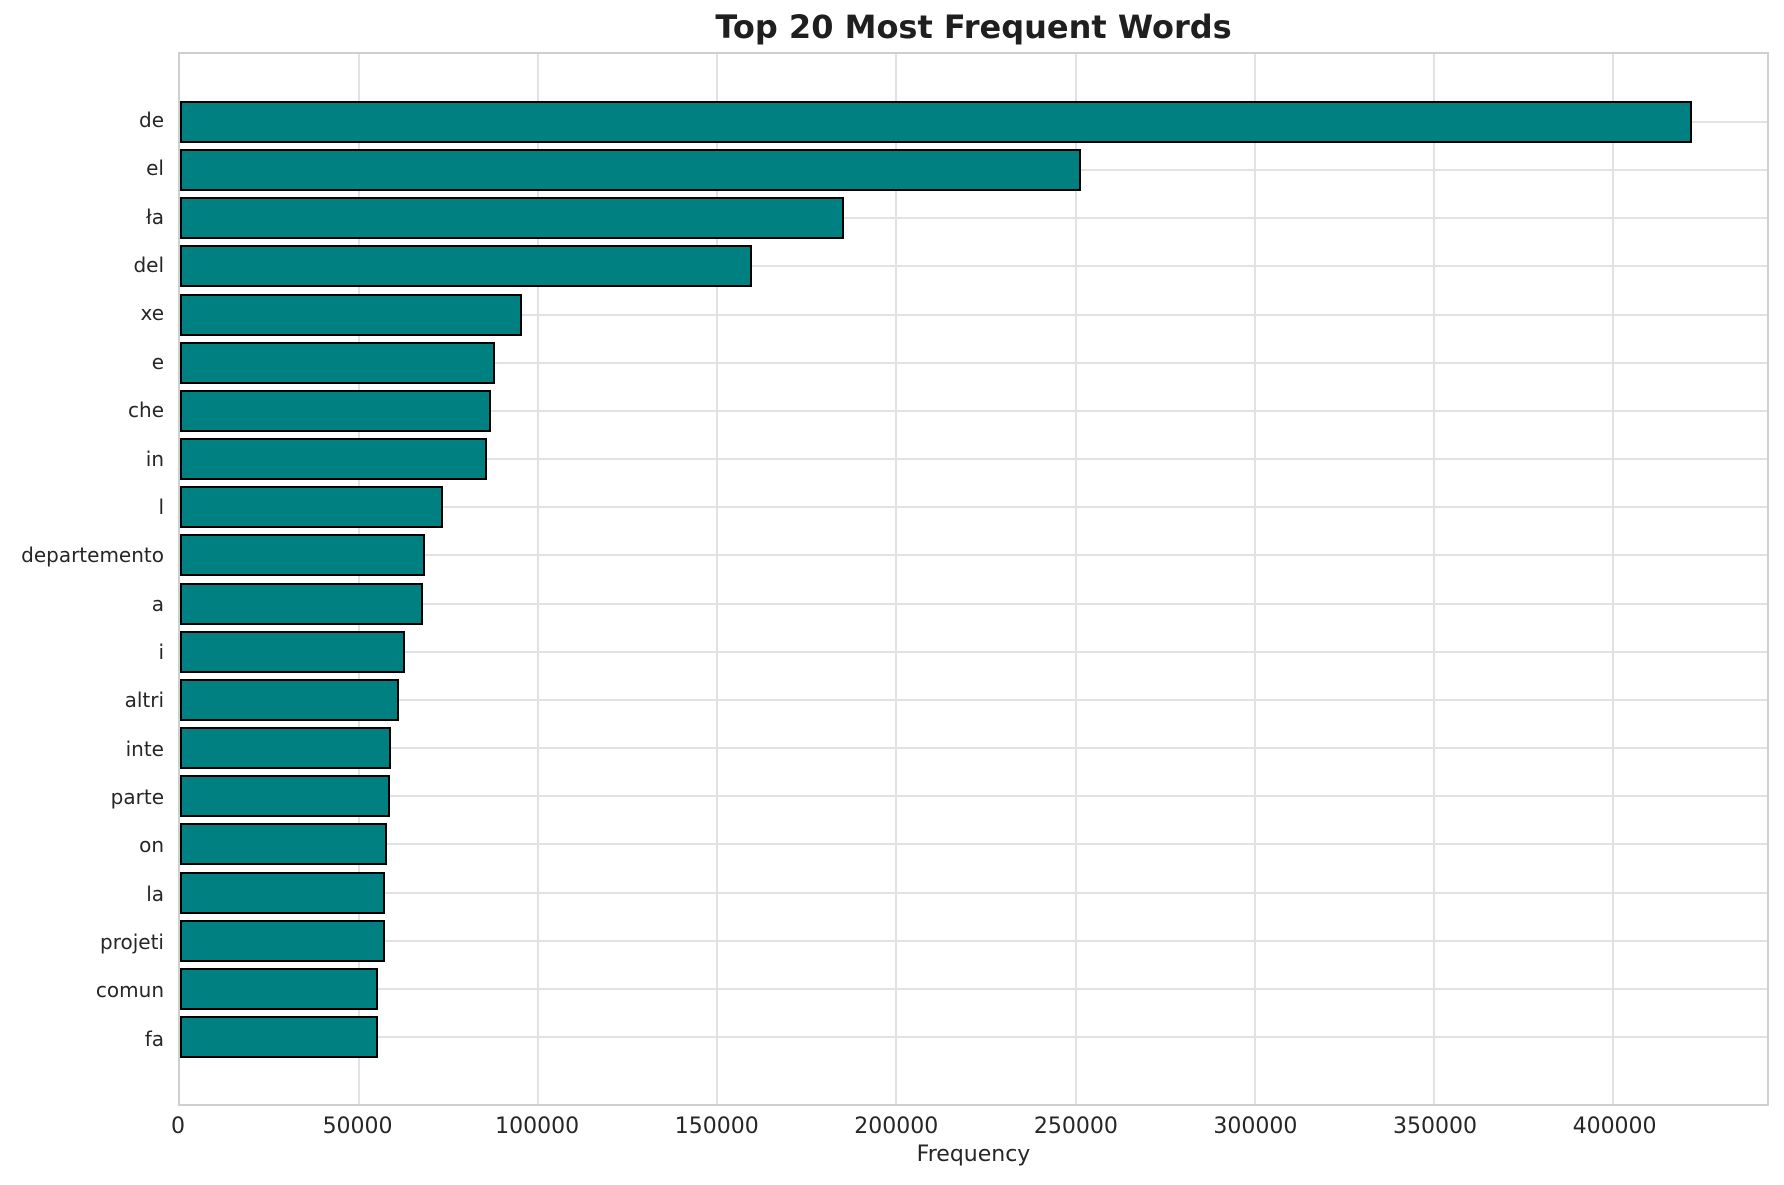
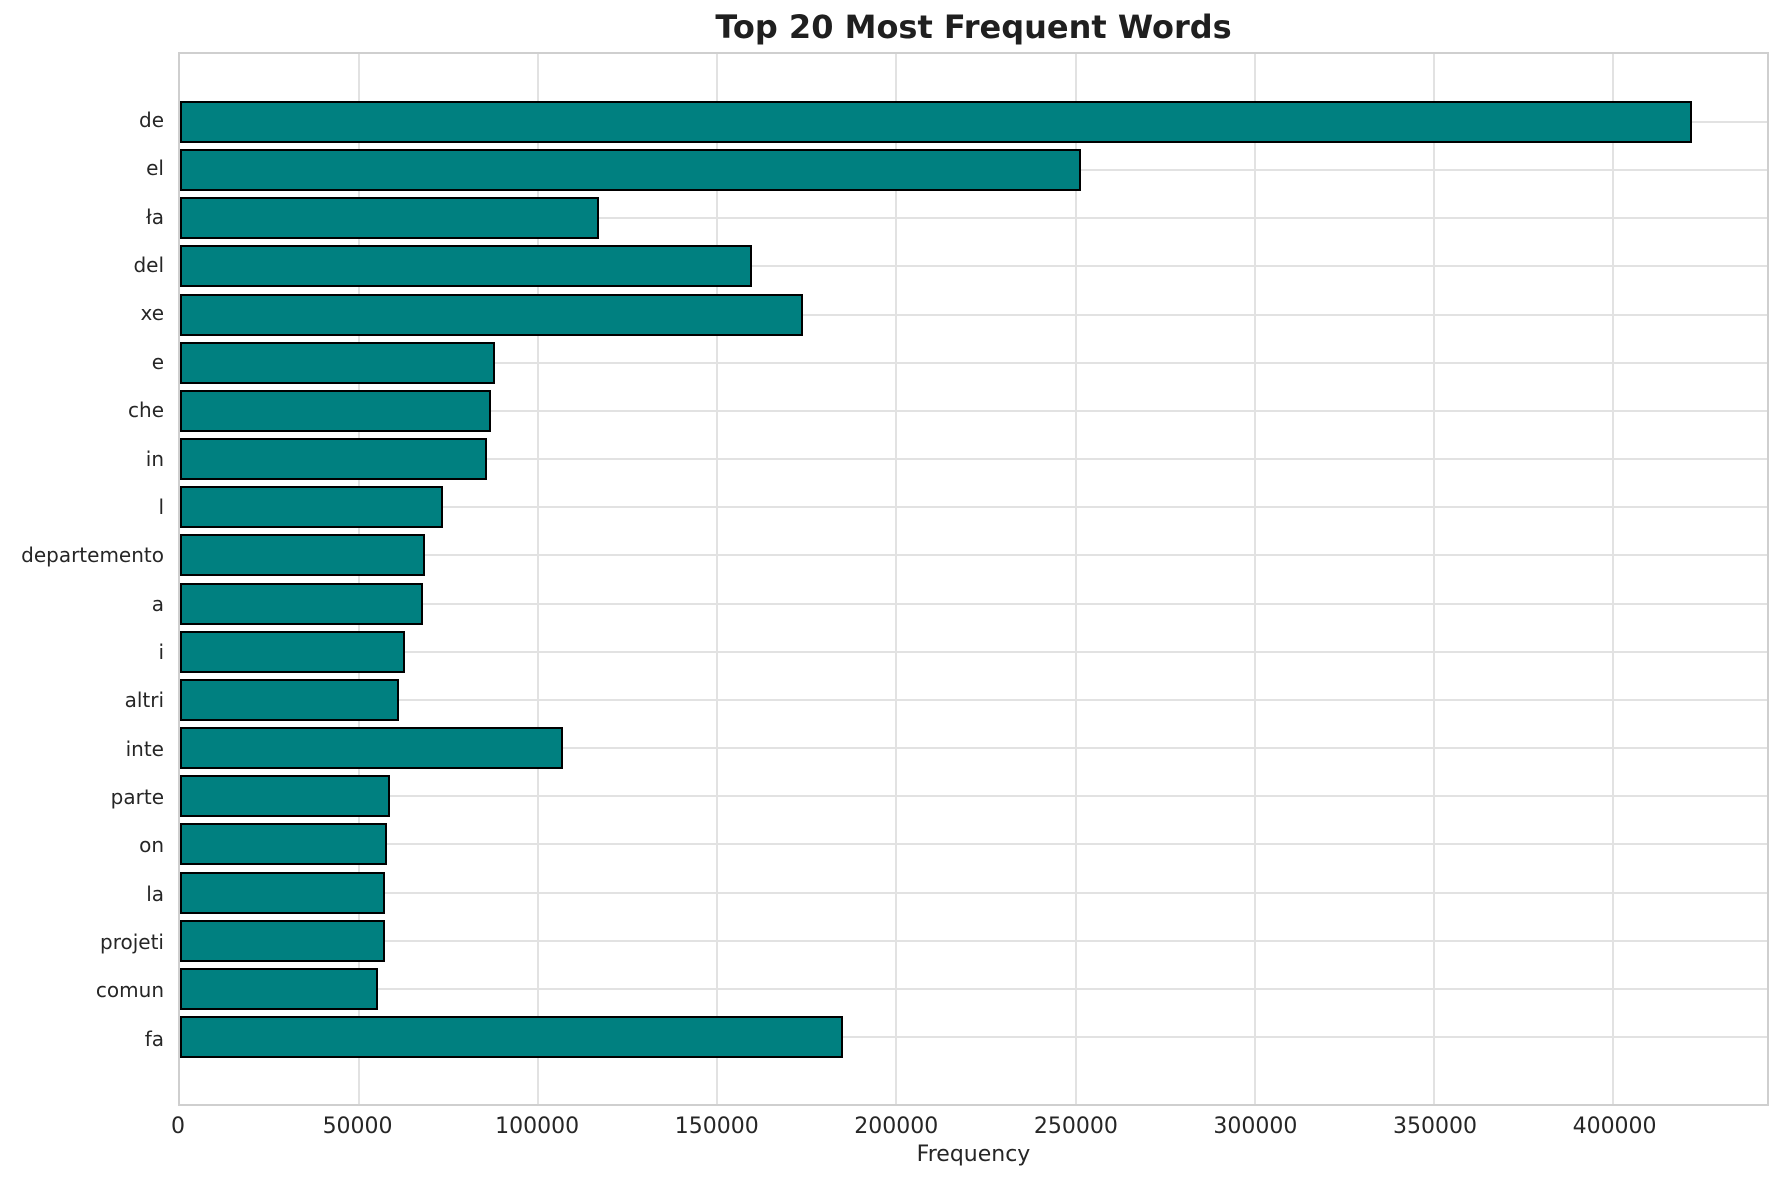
ła: 185000 -> 117000
xe: 96000 -> 174000
inte: 59000 -> 107000
fa: 55000 -> 185000
